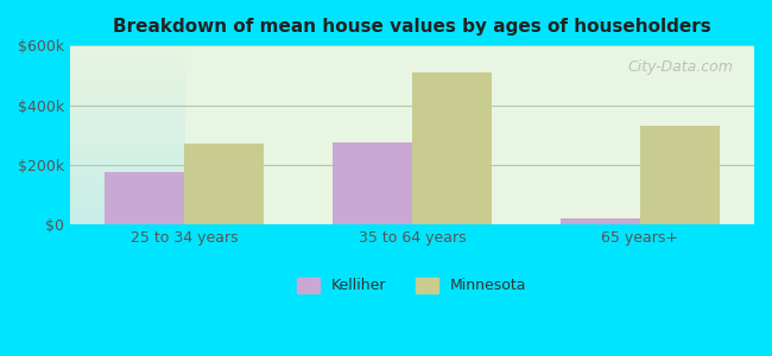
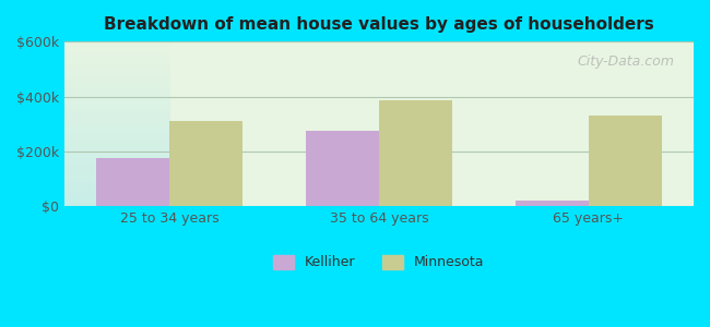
Minnesota/25 to 34 years: $270k -> $310k
Minnesota/35 to 64 years: $510k -> $385k
